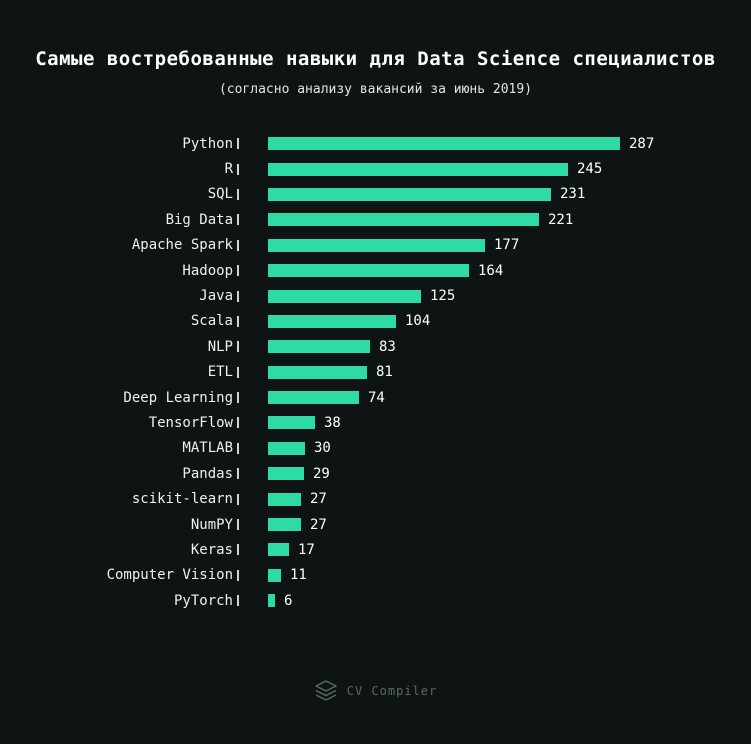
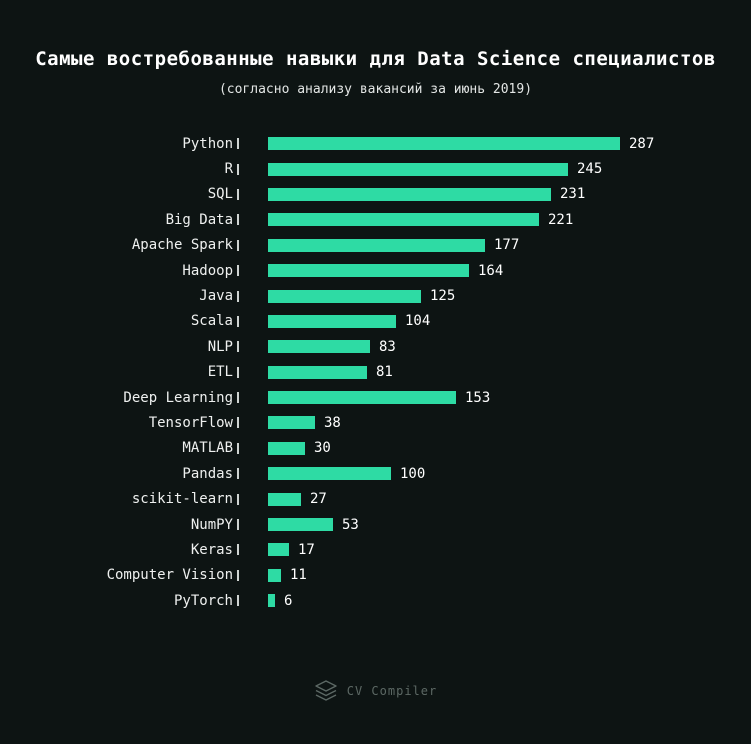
Deep Learning: 74 -> 153
Pandas: 29 -> 100
NumPY: 27 -> 53
